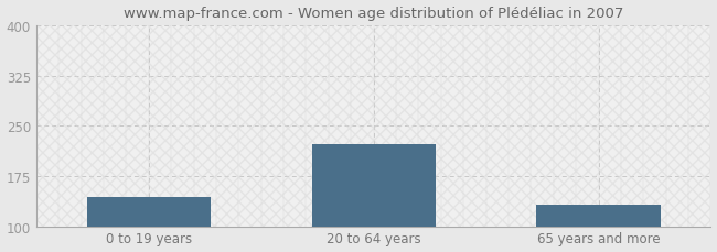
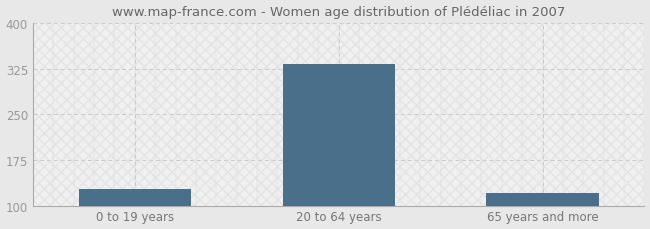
0 to 19 years: 144 -> 128
20 to 64 years: 222 -> 333
65 years and more: 132 -> 120
